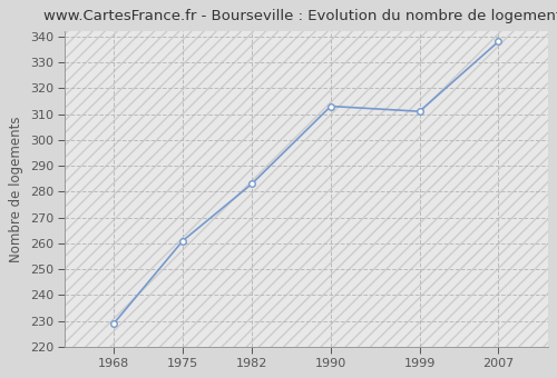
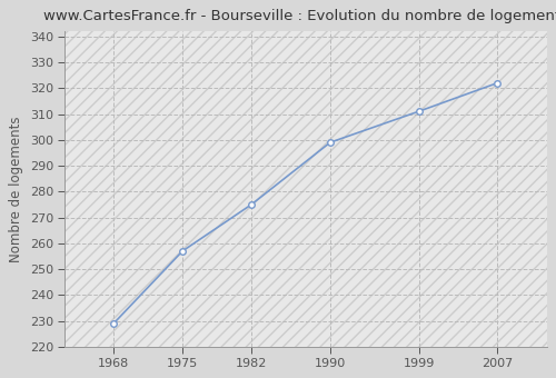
1975: 261 -> 257
1982: 283 -> 275
1990: 313 -> 299
2007: 338 -> 322
